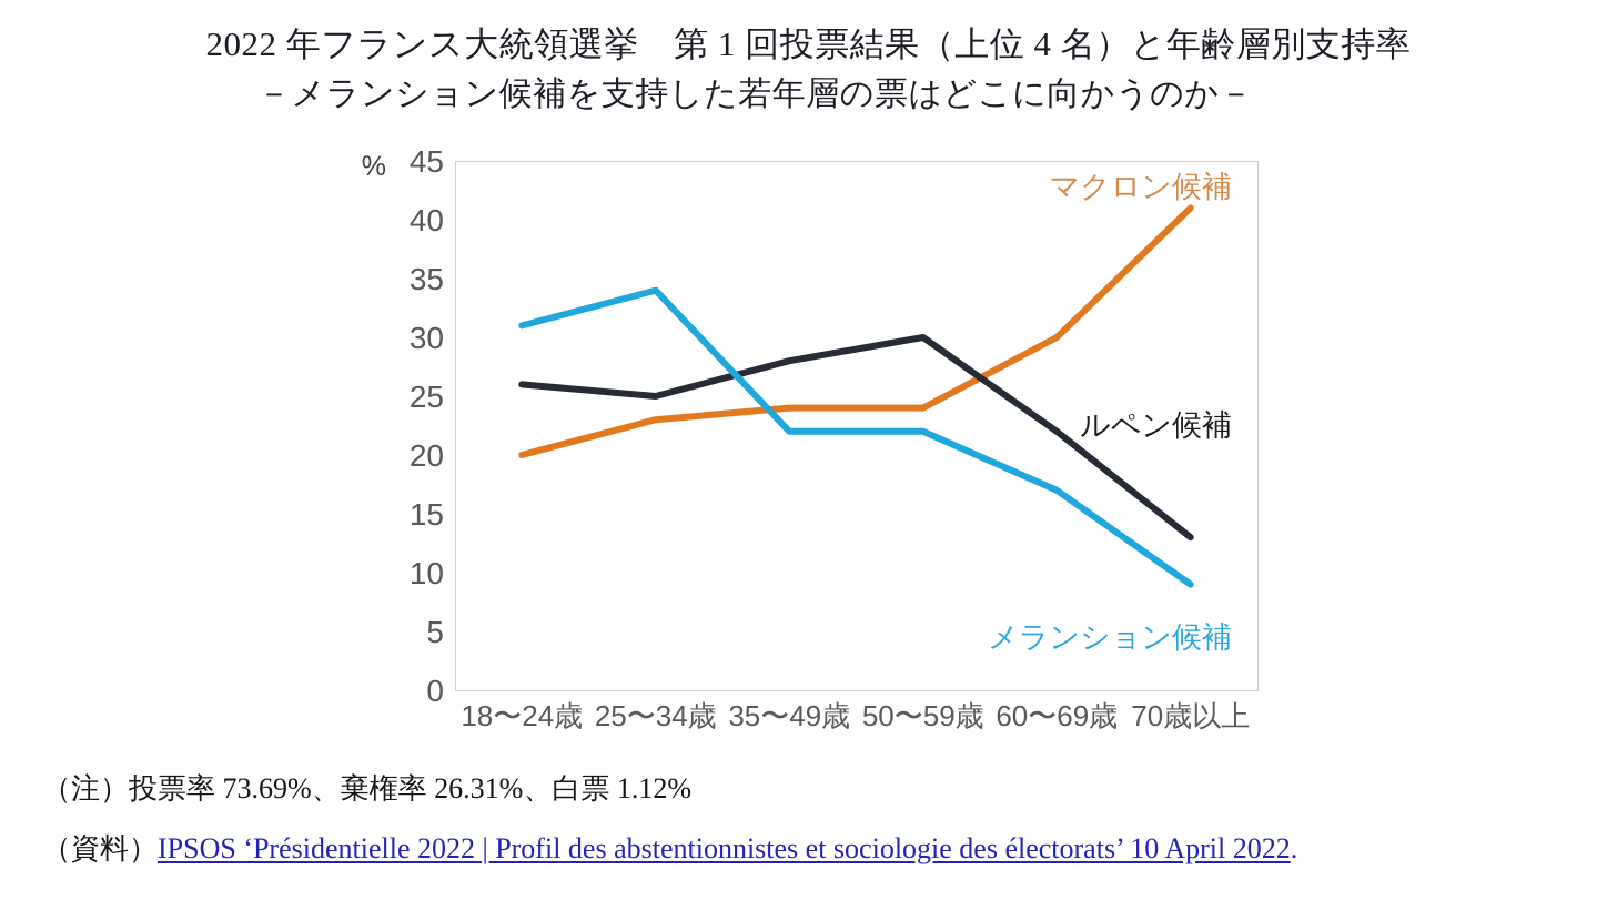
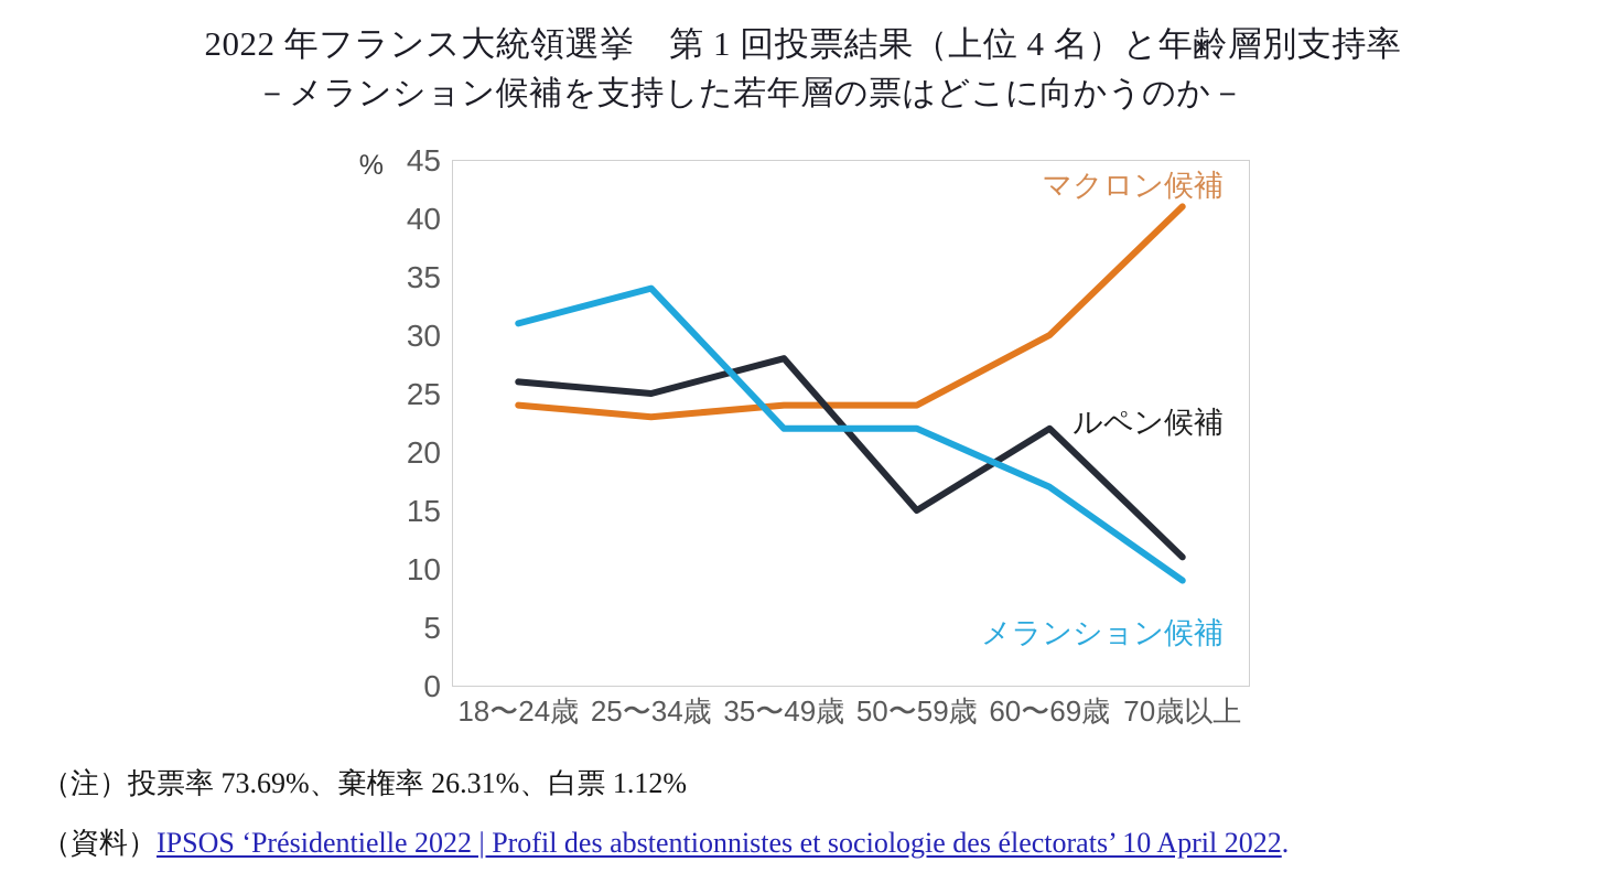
マクロン候補/18〜24歳: 20 -> 24
ルペン候補/50〜59歳: 30 -> 15
ルペン候補/70歳以上: 13 -> 11
